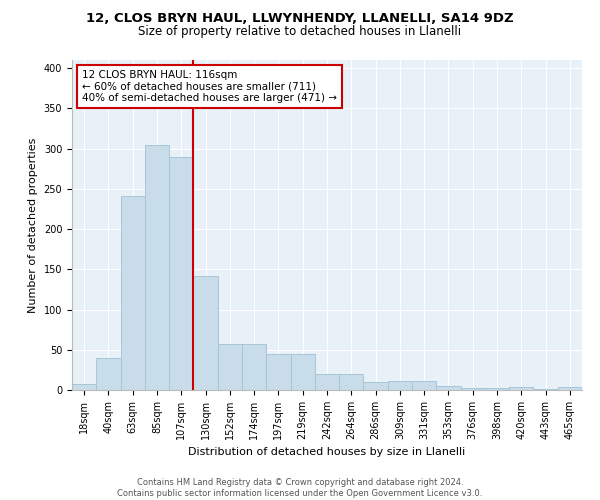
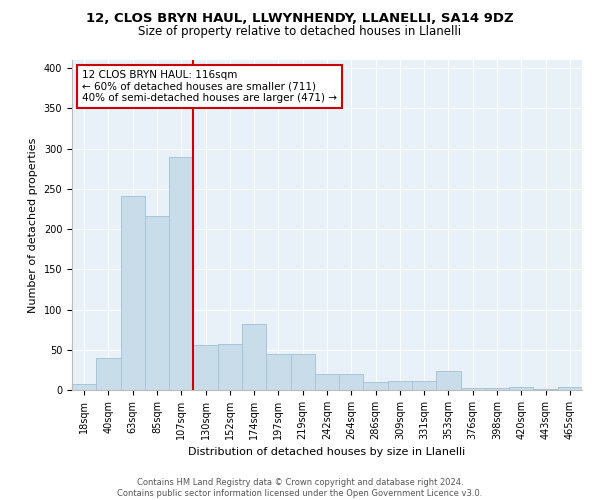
85sqm: 304 -> 216
130sqm: 142 -> 56
174sqm: 57 -> 82
353sqm: 5 -> 24
